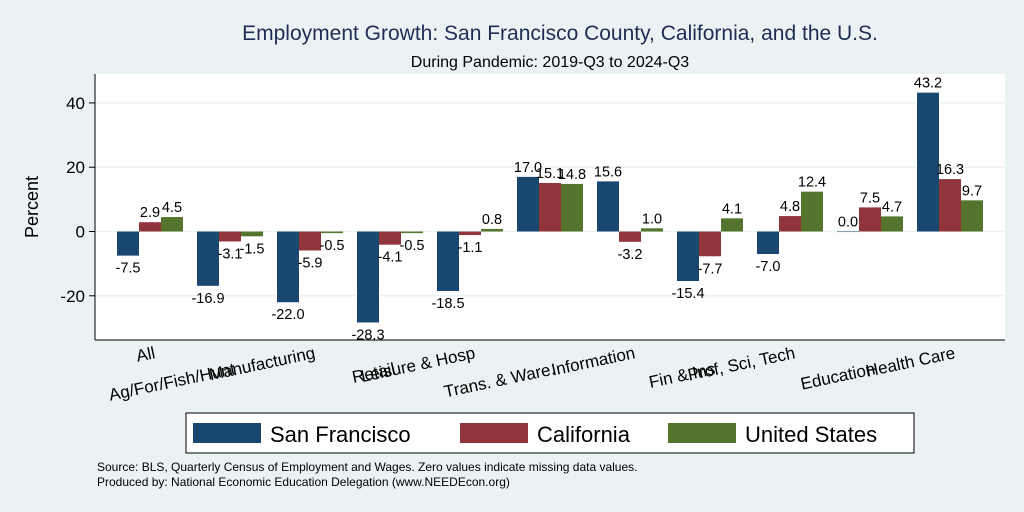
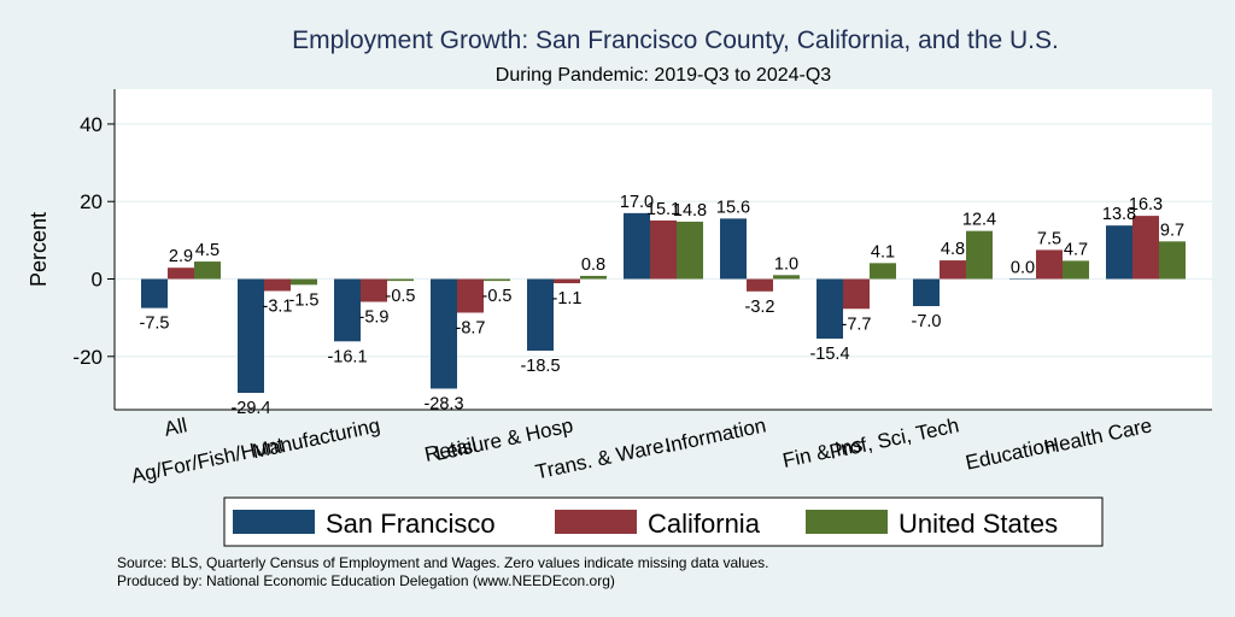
San Francisco/Ag/For/Fish/Hunt: -16.9 -> -29.4
San Francisco/Manufacturing: -22.0 -> -16.1
California/Retail: -4.1 -> -8.7
San Francisco/Health Care: 43.2 -> 13.8
